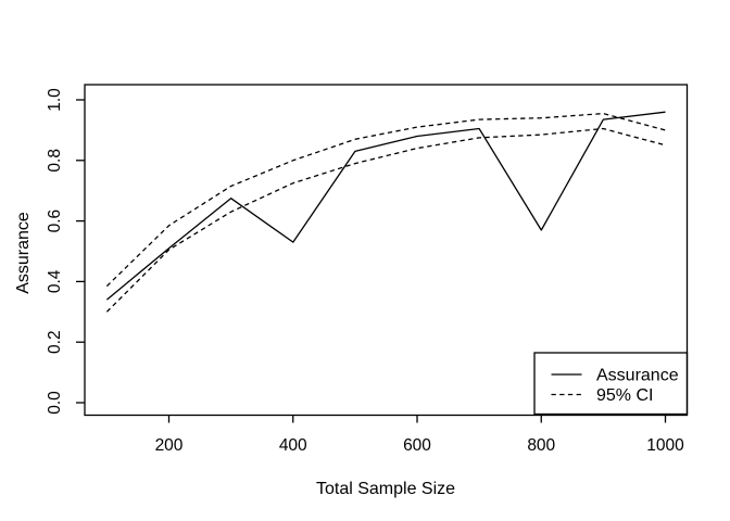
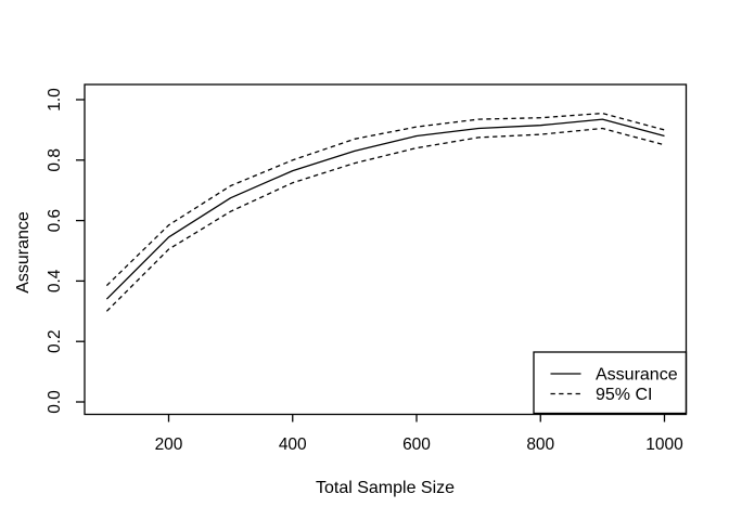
Assurance/200: 0.51 -> 0.55
Assurance/400: 0.53 -> 0.77
Assurance/800: 0.57 -> 0.92
Assurance/1000: 0.96 -> 0.88
